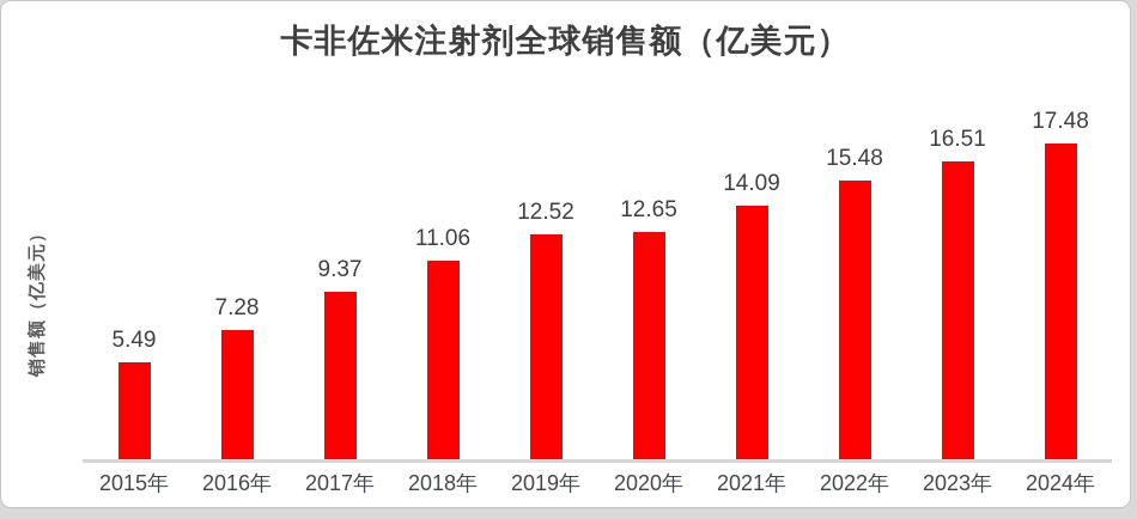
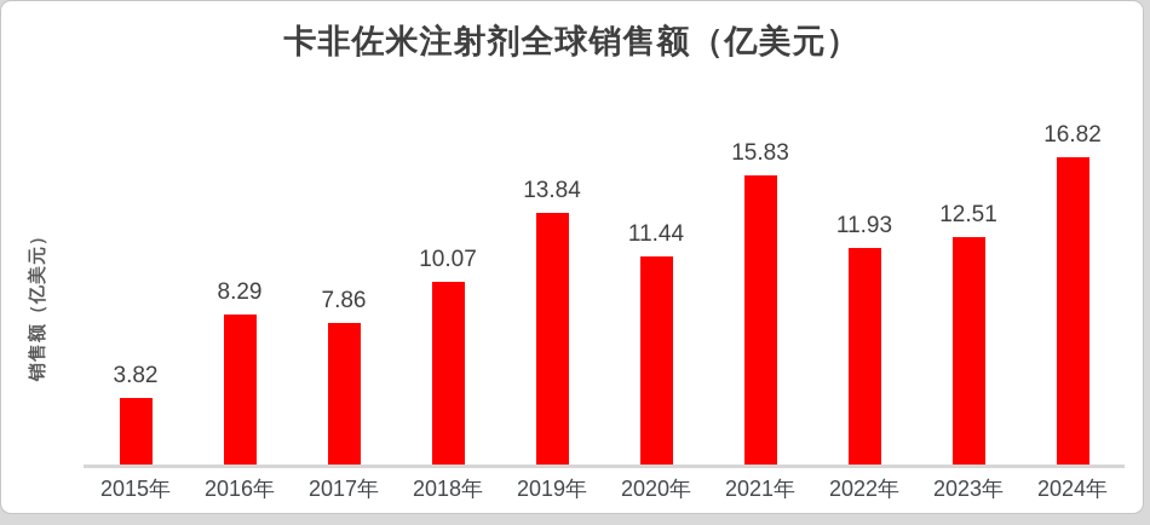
2015年: 5.49 -> 3.82
2016年: 7.28 -> 8.29
2017年: 9.37 -> 7.86
2018年: 11.06 -> 10.07
2019年: 12.52 -> 13.84
2020年: 12.65 -> 11.44
2021年: 14.09 -> 15.83
2022年: 15.48 -> 11.93
2023年: 16.51 -> 12.51
2024年: 17.48 -> 16.82
